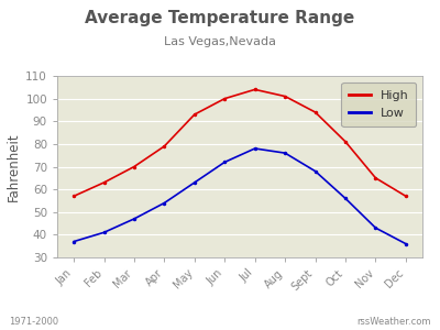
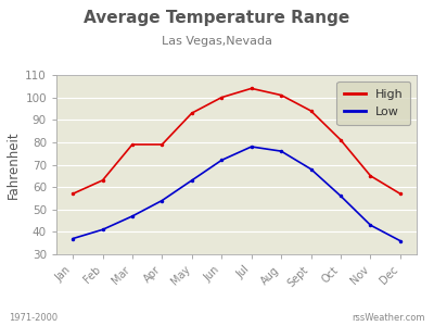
High/Mar: 70 -> 79
